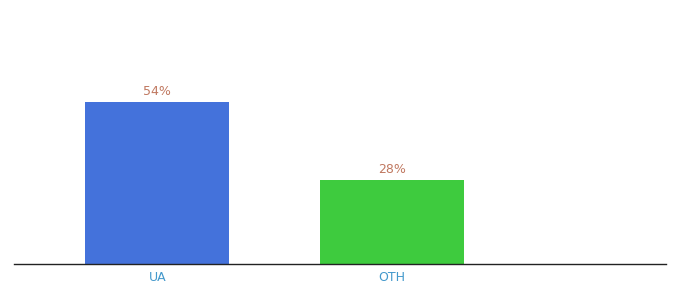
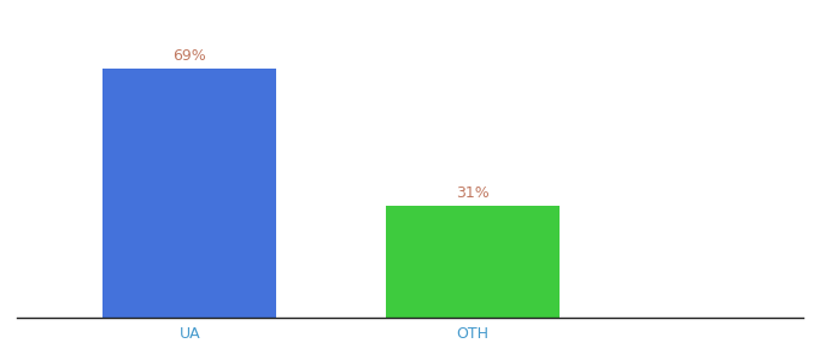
UA: 54% -> 69%
OTH: 28% -> 31%
